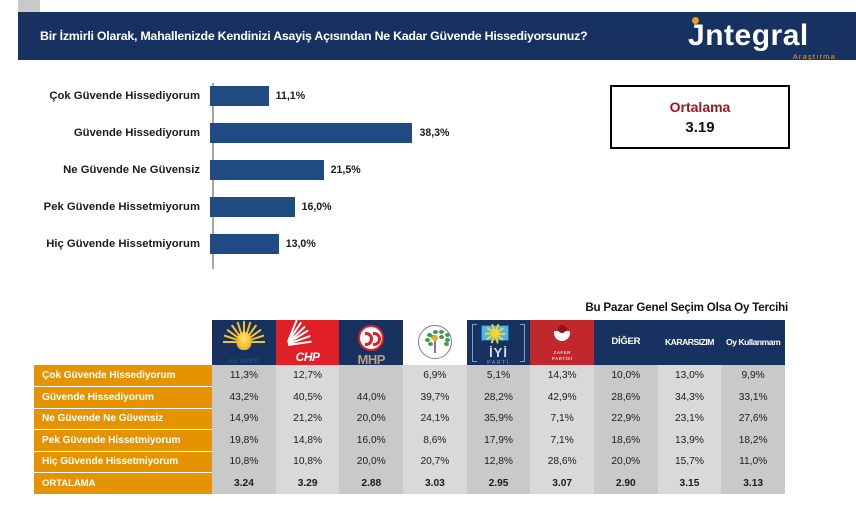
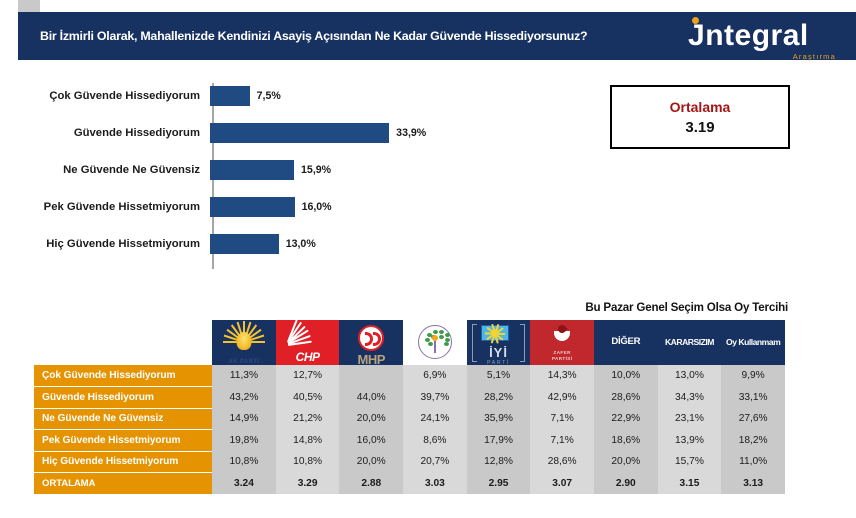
Çok Güvende Hissediyorum: 11,1% -> 7,5%
Güvende Hissediyorum: 38,3% -> 33,9%
Ne Güvende Ne Güvensiz: 21,5% -> 15,9%
